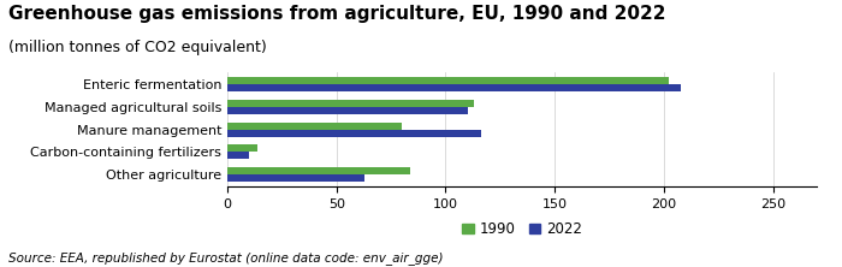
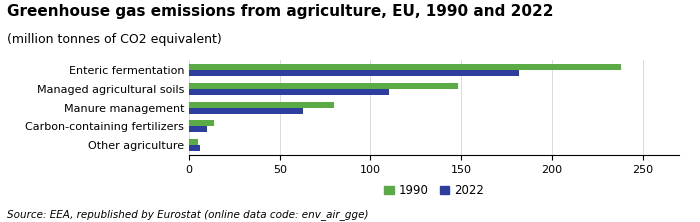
1990/Enteric fermentation: 202 -> 238
2022/Enteric fermentation: 208 -> 182
1990/Managed agricultural soils: 113 -> 148
2022/Manure management: 116 -> 63
1990/Other agriculture: 84 -> 5
2022/Other agriculture: 63 -> 6
